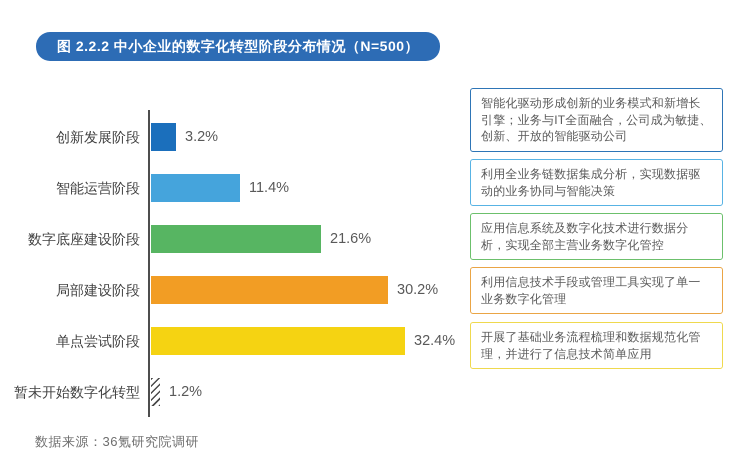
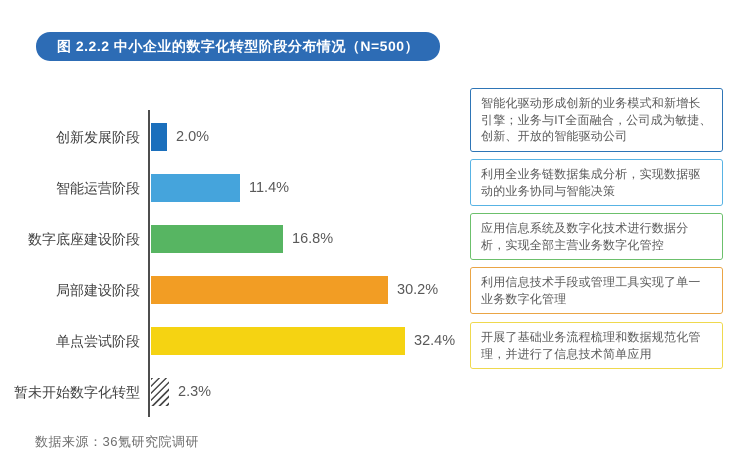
创新发展阶段: 3.2% -> 2.0%
数字底座建设阶段: 21.6% -> 16.8%
暂未开始数字化转型: 1.2% -> 2.3%
